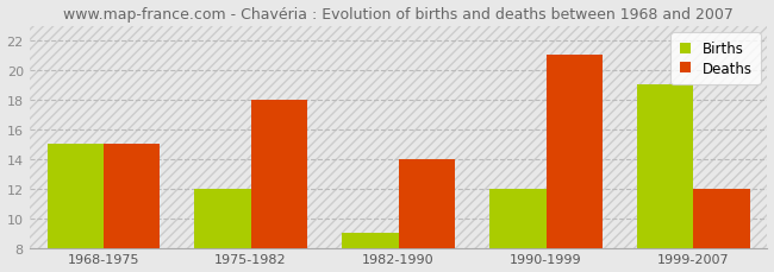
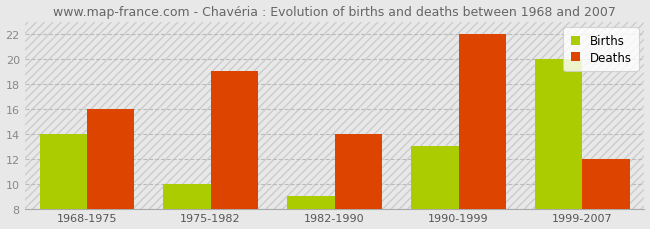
Births/1968-1975: 15 -> 14
Deaths/1968-1975: 15 -> 16
Births/1975-1982: 12 -> 10
Deaths/1975-1982: 18 -> 19
Births/1990-1999: 12 -> 13
Deaths/1990-1999: 21 -> 22
Births/1999-2007: 19 -> 20
